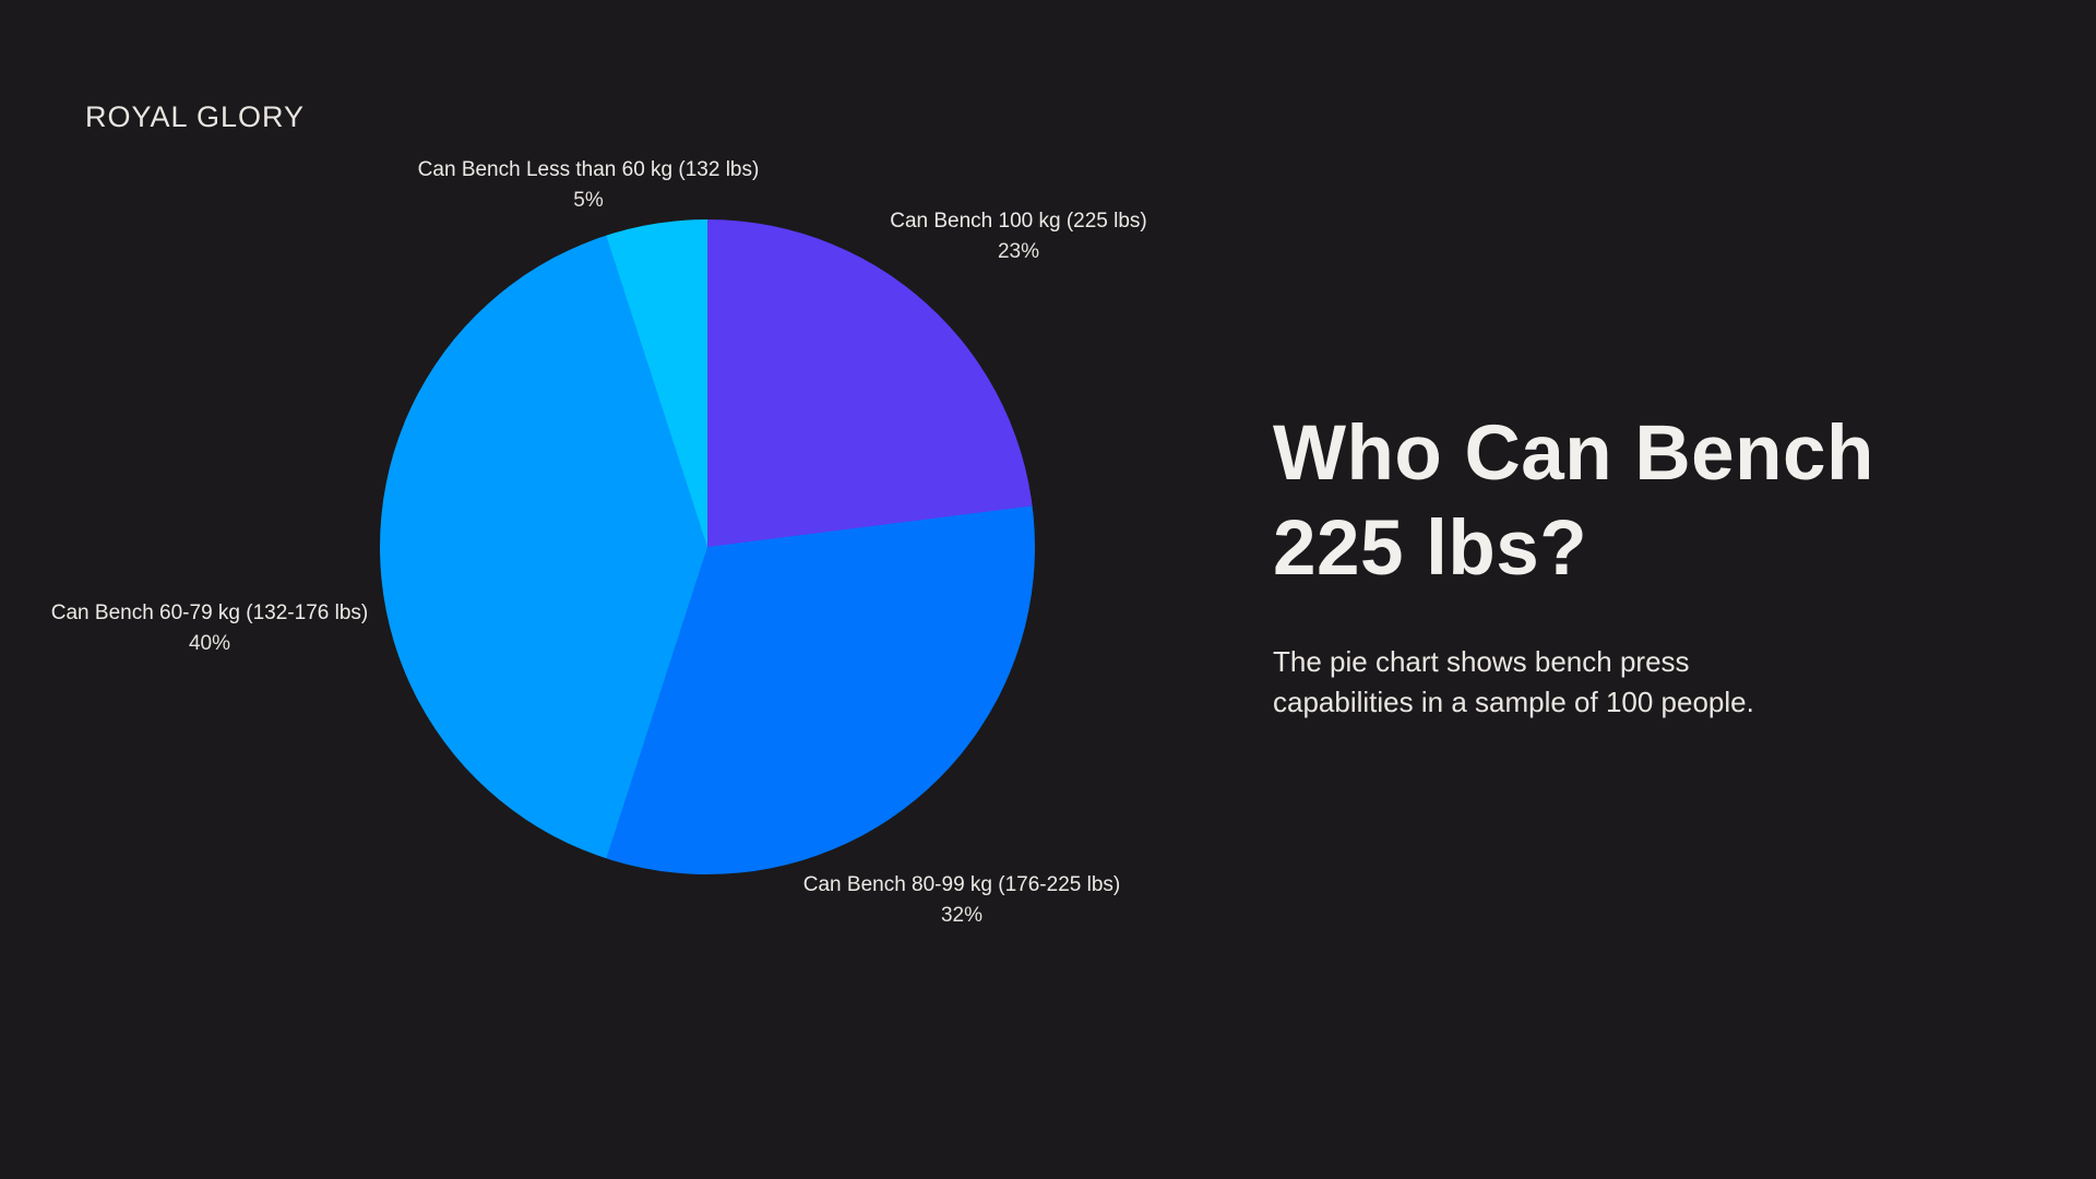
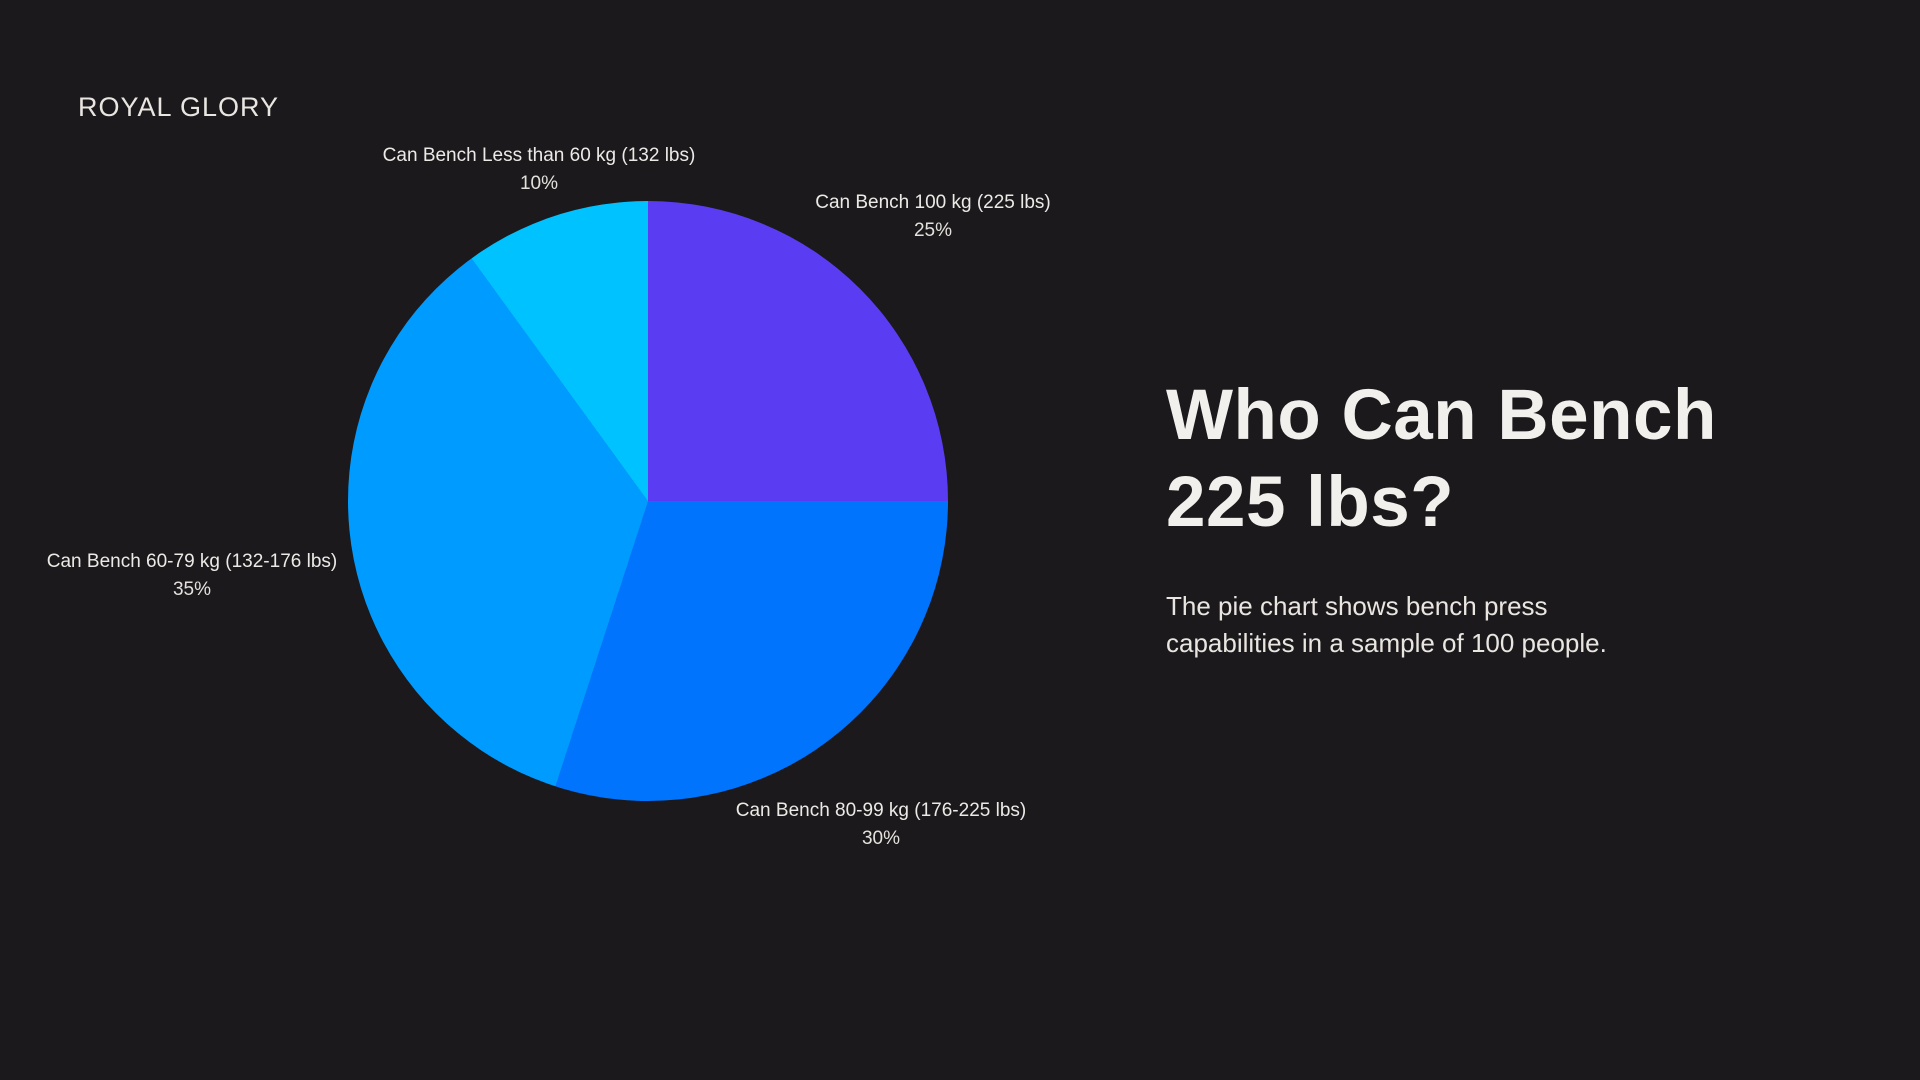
Can Bench 100 kg (225 lbs): 23% -> 25%
Can Bench 80-99 kg (176-225 lbs): 32% -> 30%
Can Bench 60-79 kg (132-176 lbs): 40% -> 35%
Can Bench Less than 60 kg (132 lbs): 5% -> 10%
